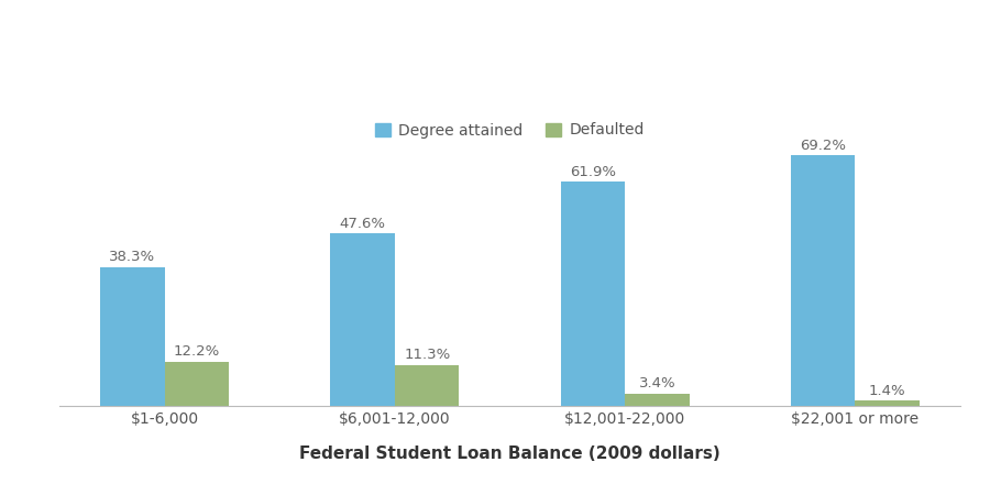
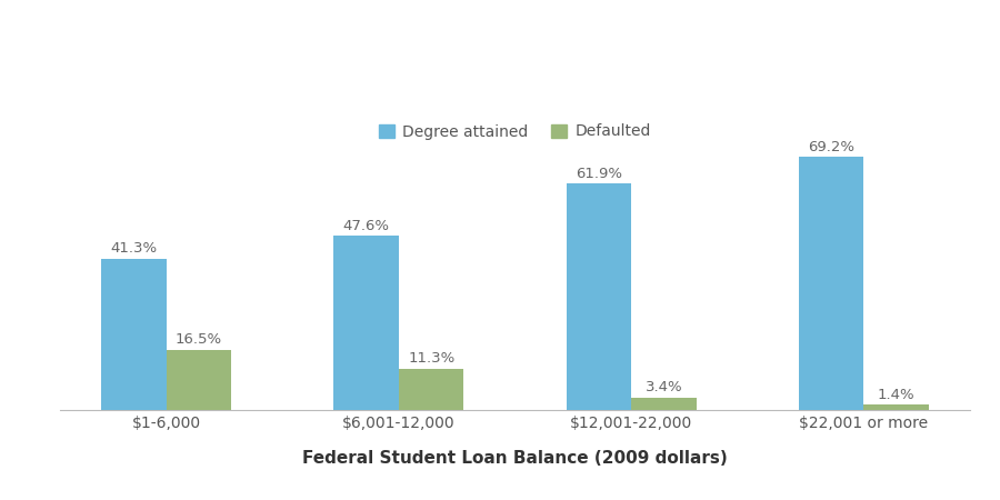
Degree attained/$1-6,000: 38.3% -> 41.3%
Defaulted/$1-6,000: 12.2% -> 16.5%
